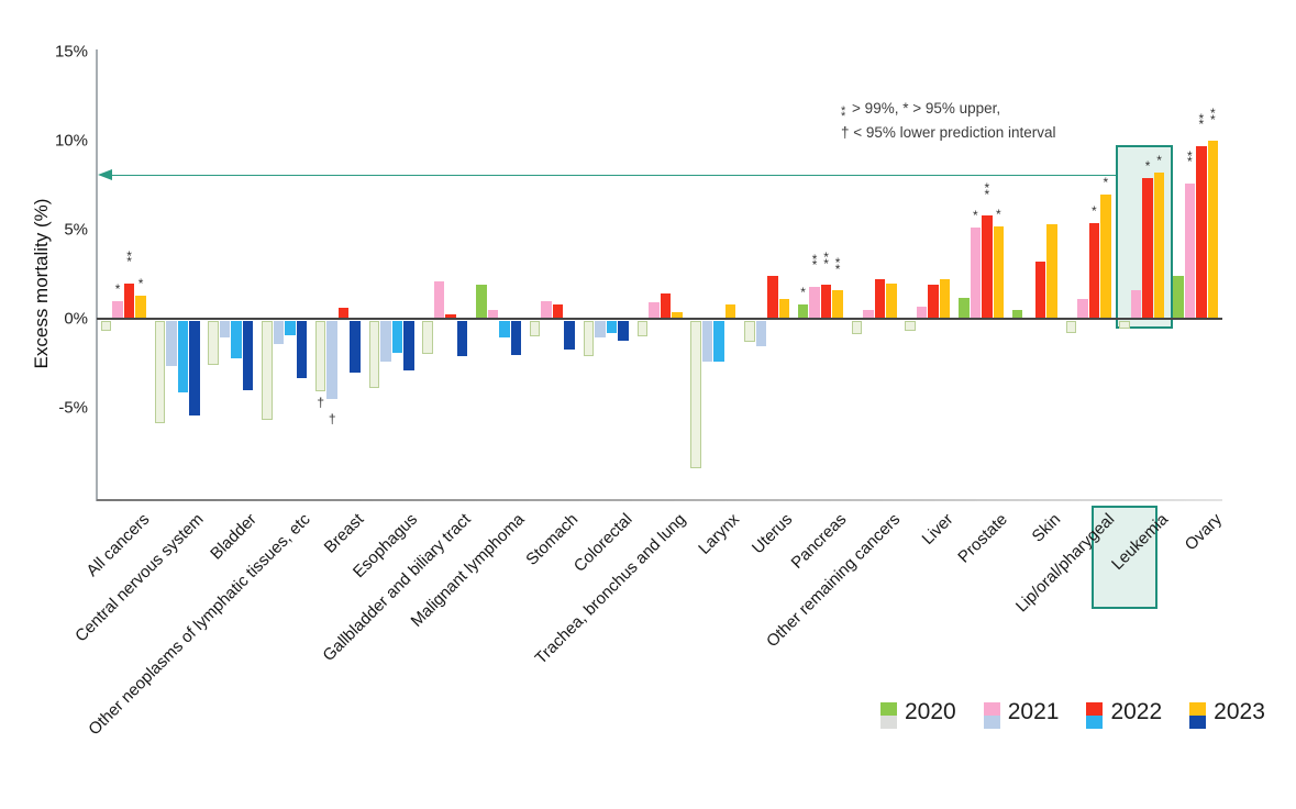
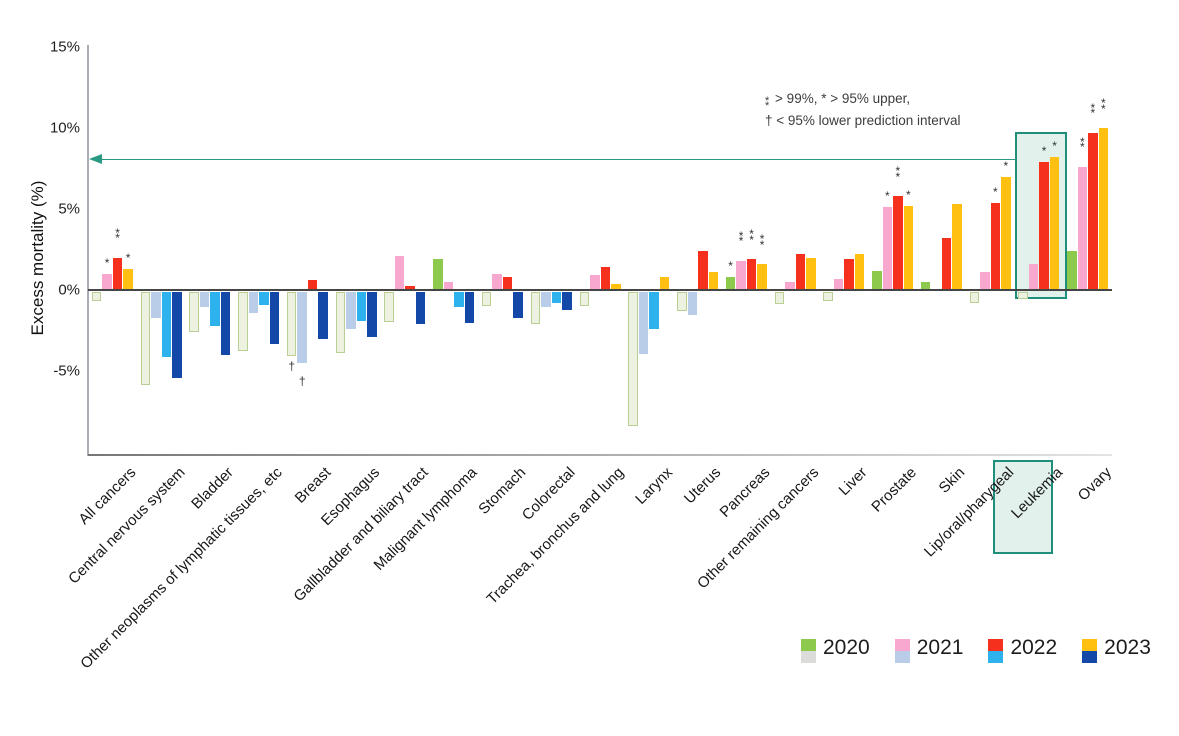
2021/Central nervous system: -2.5% -> -1.6%
2020/Other neoplasms of lymphatic tissues, etc: -5.5% -> -3.6%
2021/Larynx: -2.3% -> -3.8%
